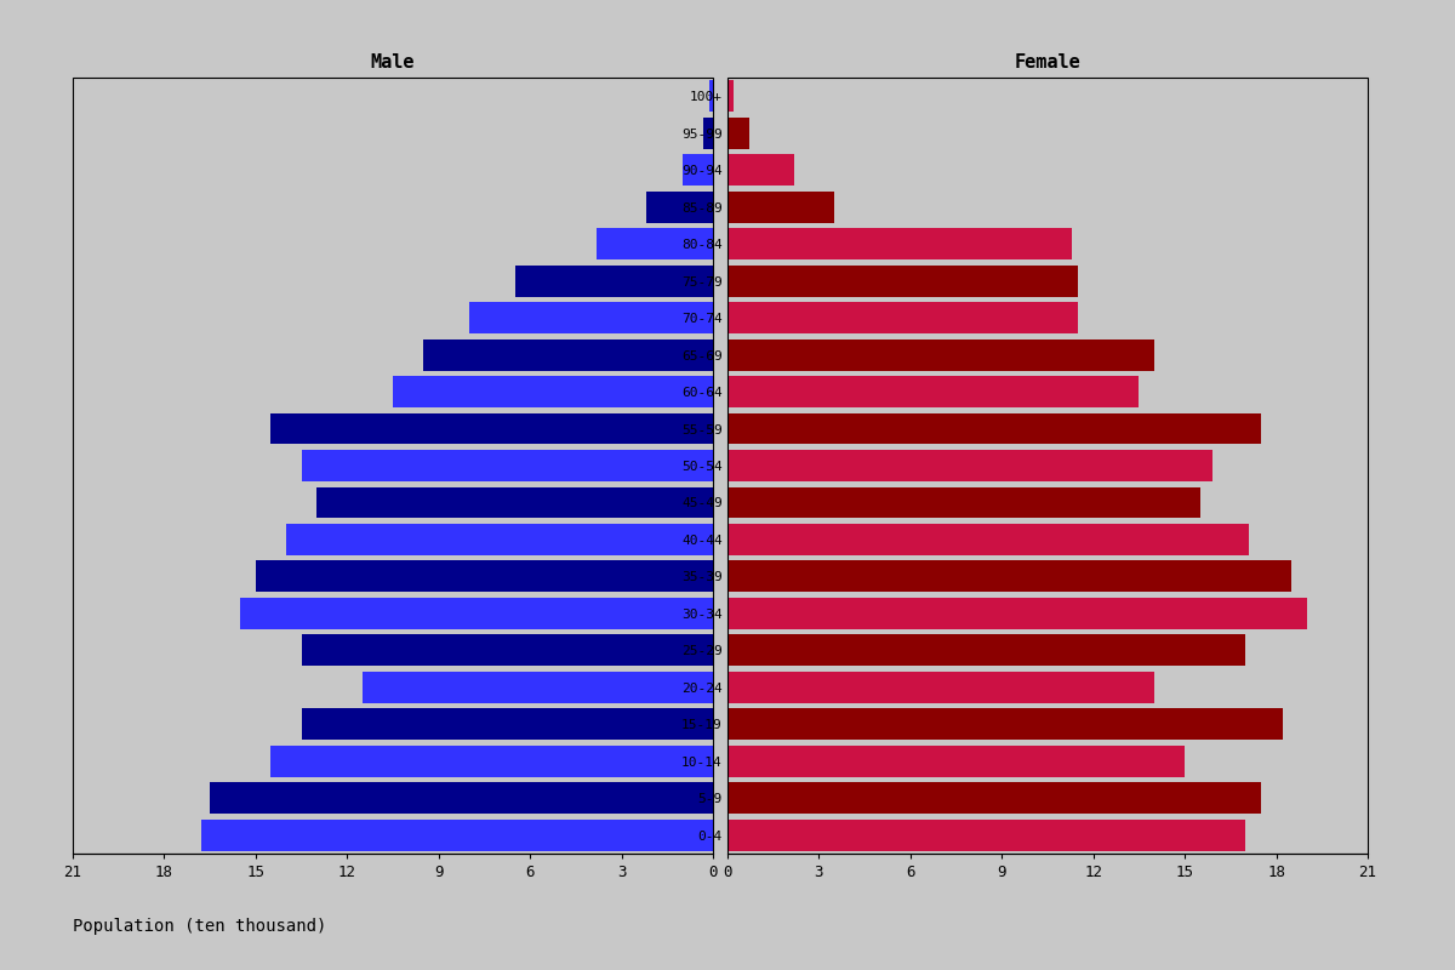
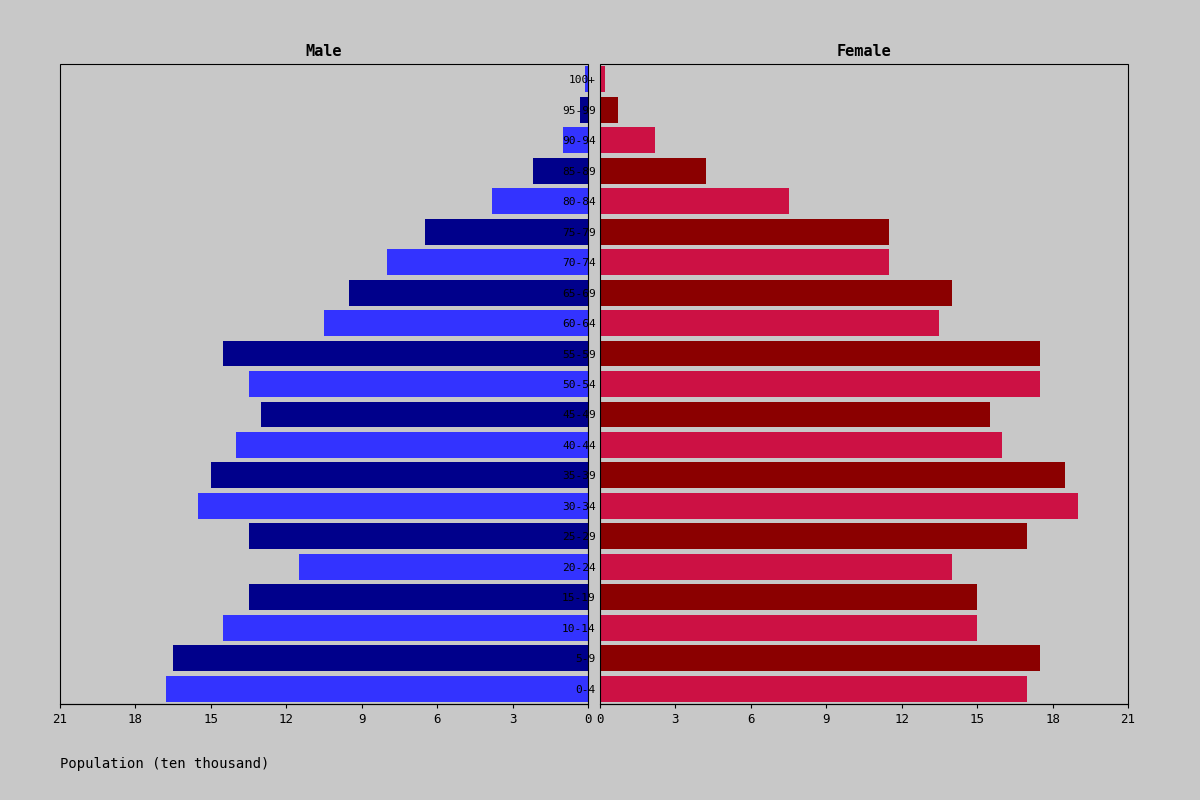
Female/85-89: 3.5 -> 4.2
Female/80-84: 11.3 -> 7.5
Female/50-54: 15.9 -> 17.5
Female/40-44: 17.1 -> 16.0
Female/15-19: 18.2 -> 15.0
